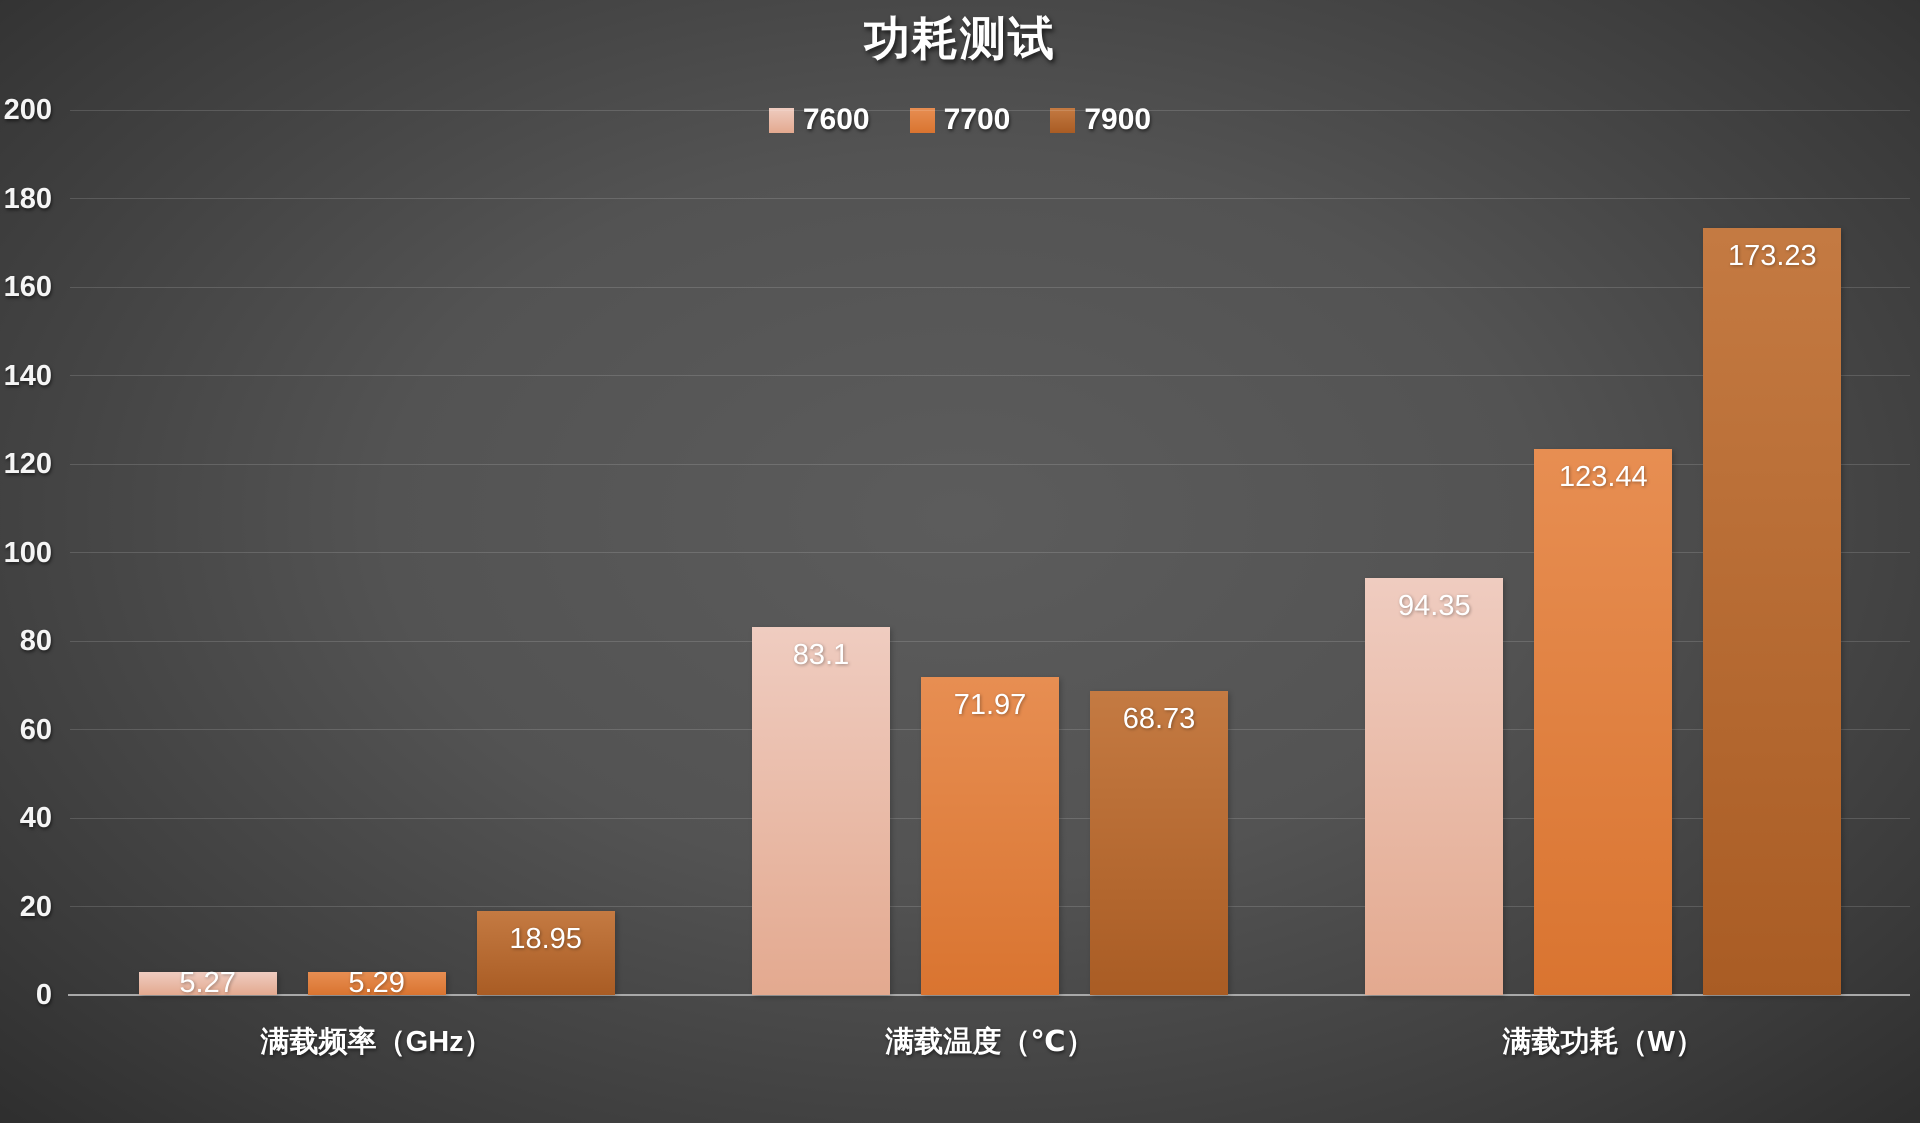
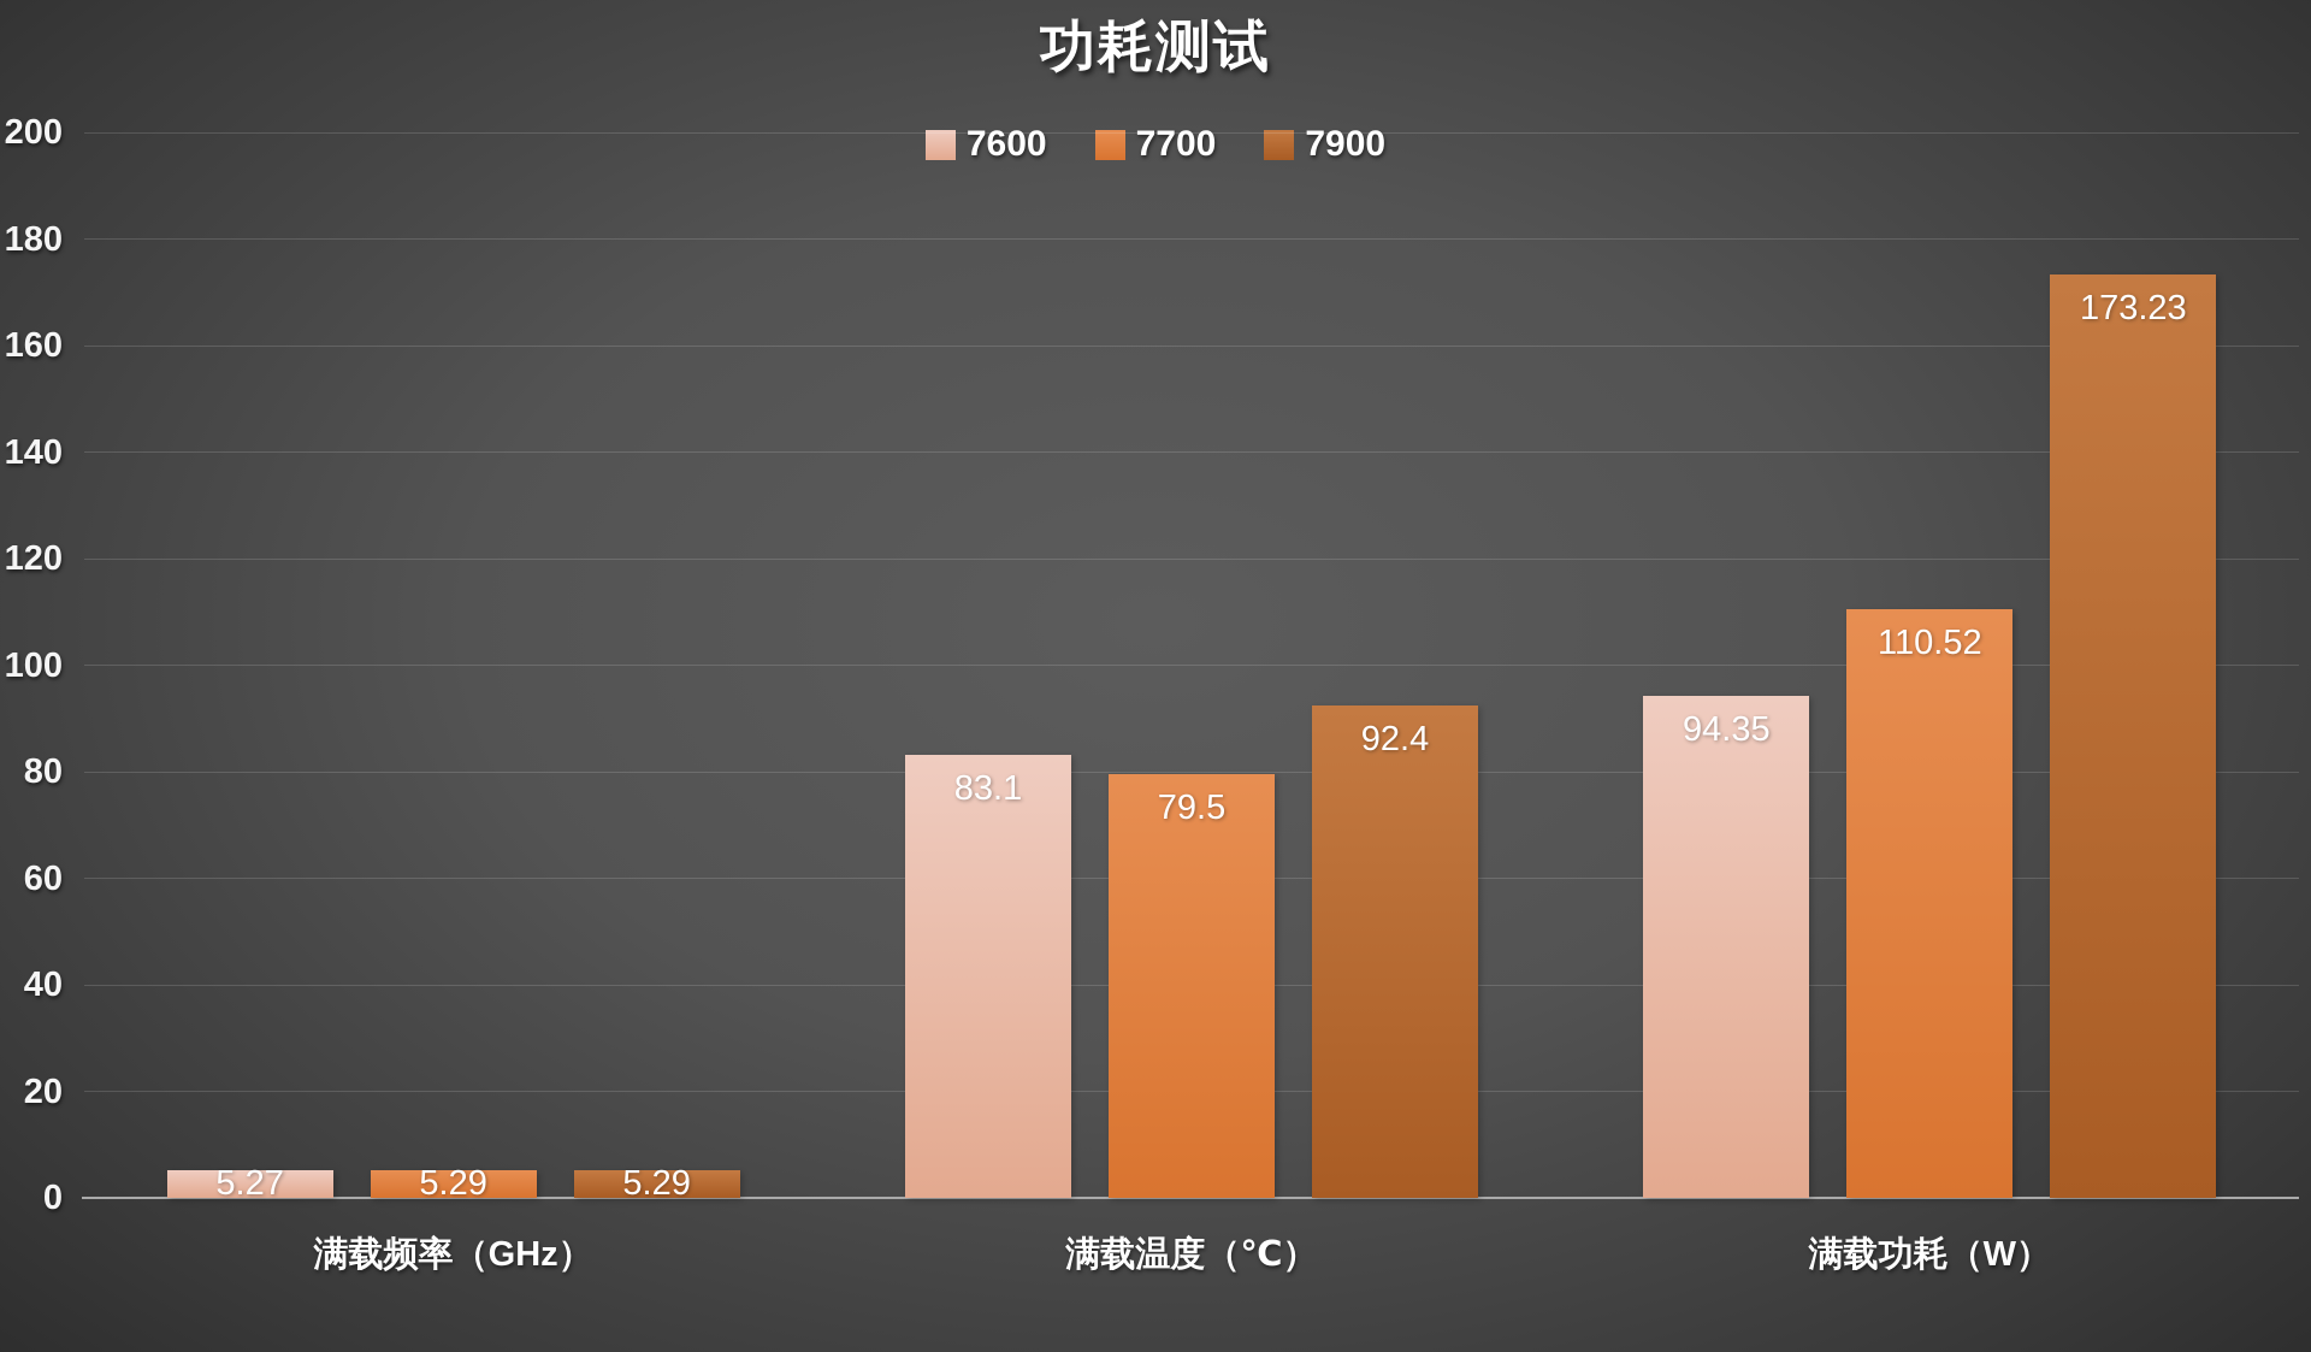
7900/满载频率（GHz）: 18.95 -> 5.29
7700/满载温度（℃）: 71.97 -> 79.5
7900/满载温度（℃）: 68.73 -> 92.4
7700/满载功耗（W）: 123.44 -> 110.52
